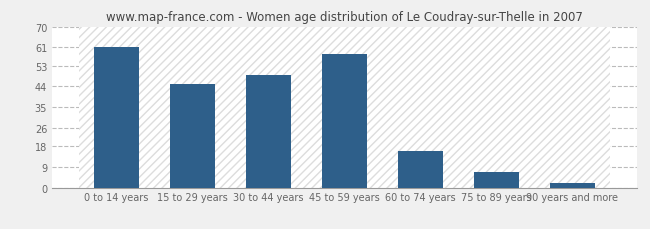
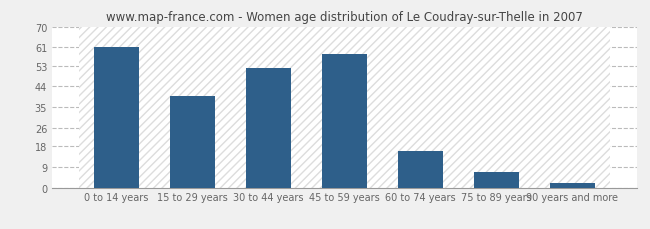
15 to 29 years: 45 -> 40
30 to 44 years: 49 -> 52
